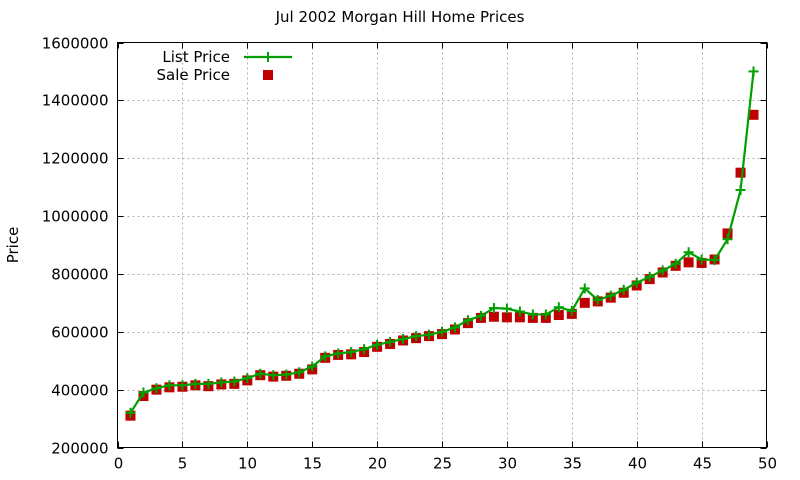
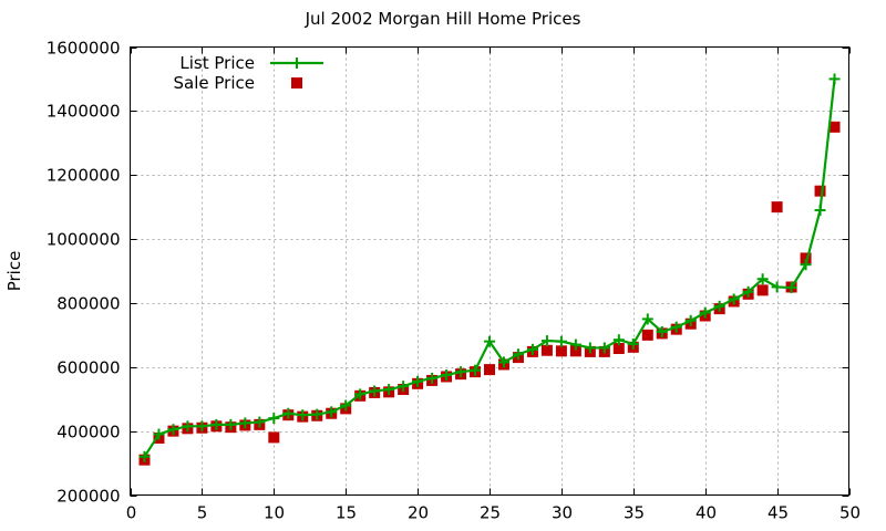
Sale Price/10: 430000 -> 380000
List Price/25: 600000 -> 680000
Sale Price/45: 840000 -> 1100000
